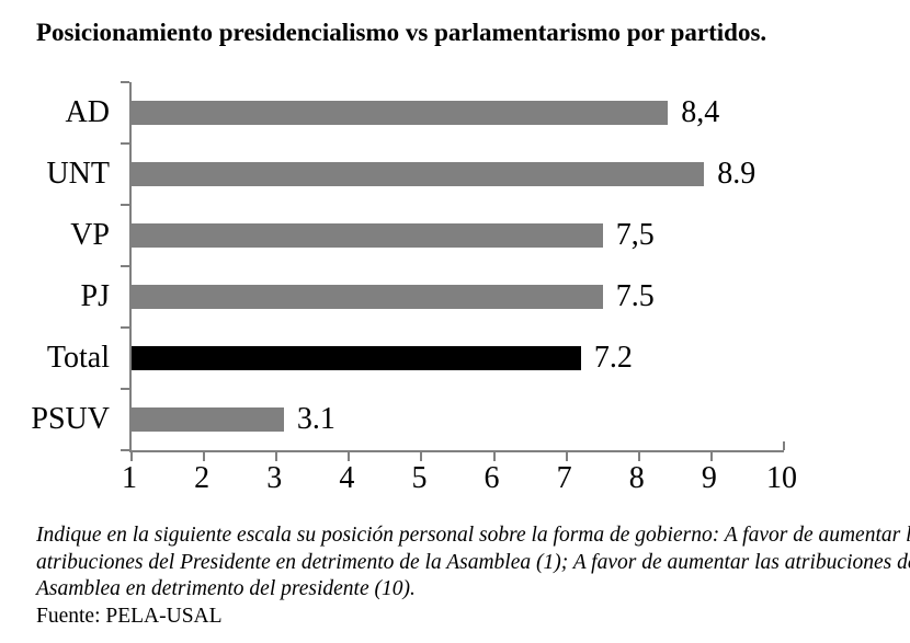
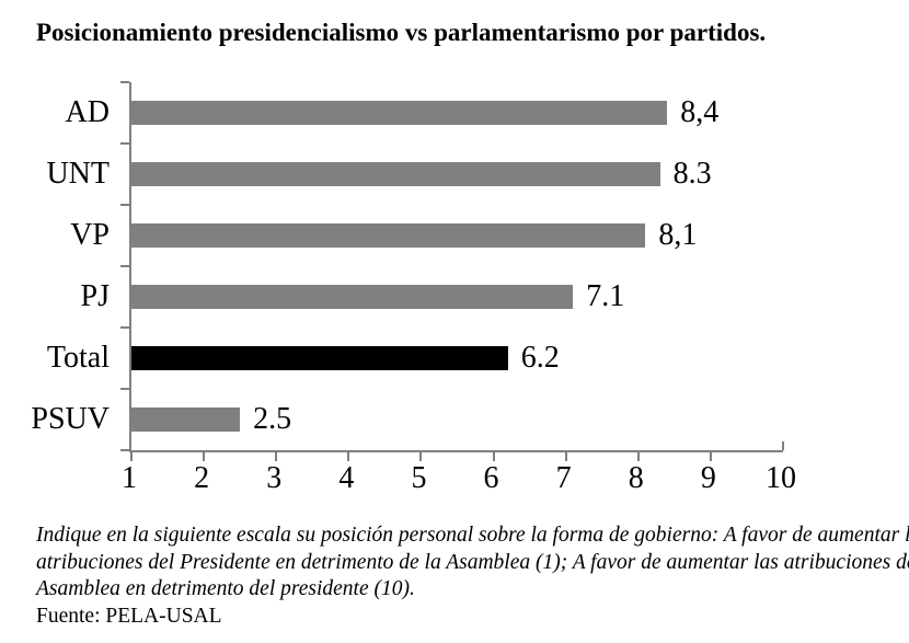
UNT: 8.9 -> 8.3
VP: 7,5 -> 8,1
PJ: 7.5 -> 7.1
Total: 7.2 -> 6.2
PSUV: 3.1 -> 2.5
